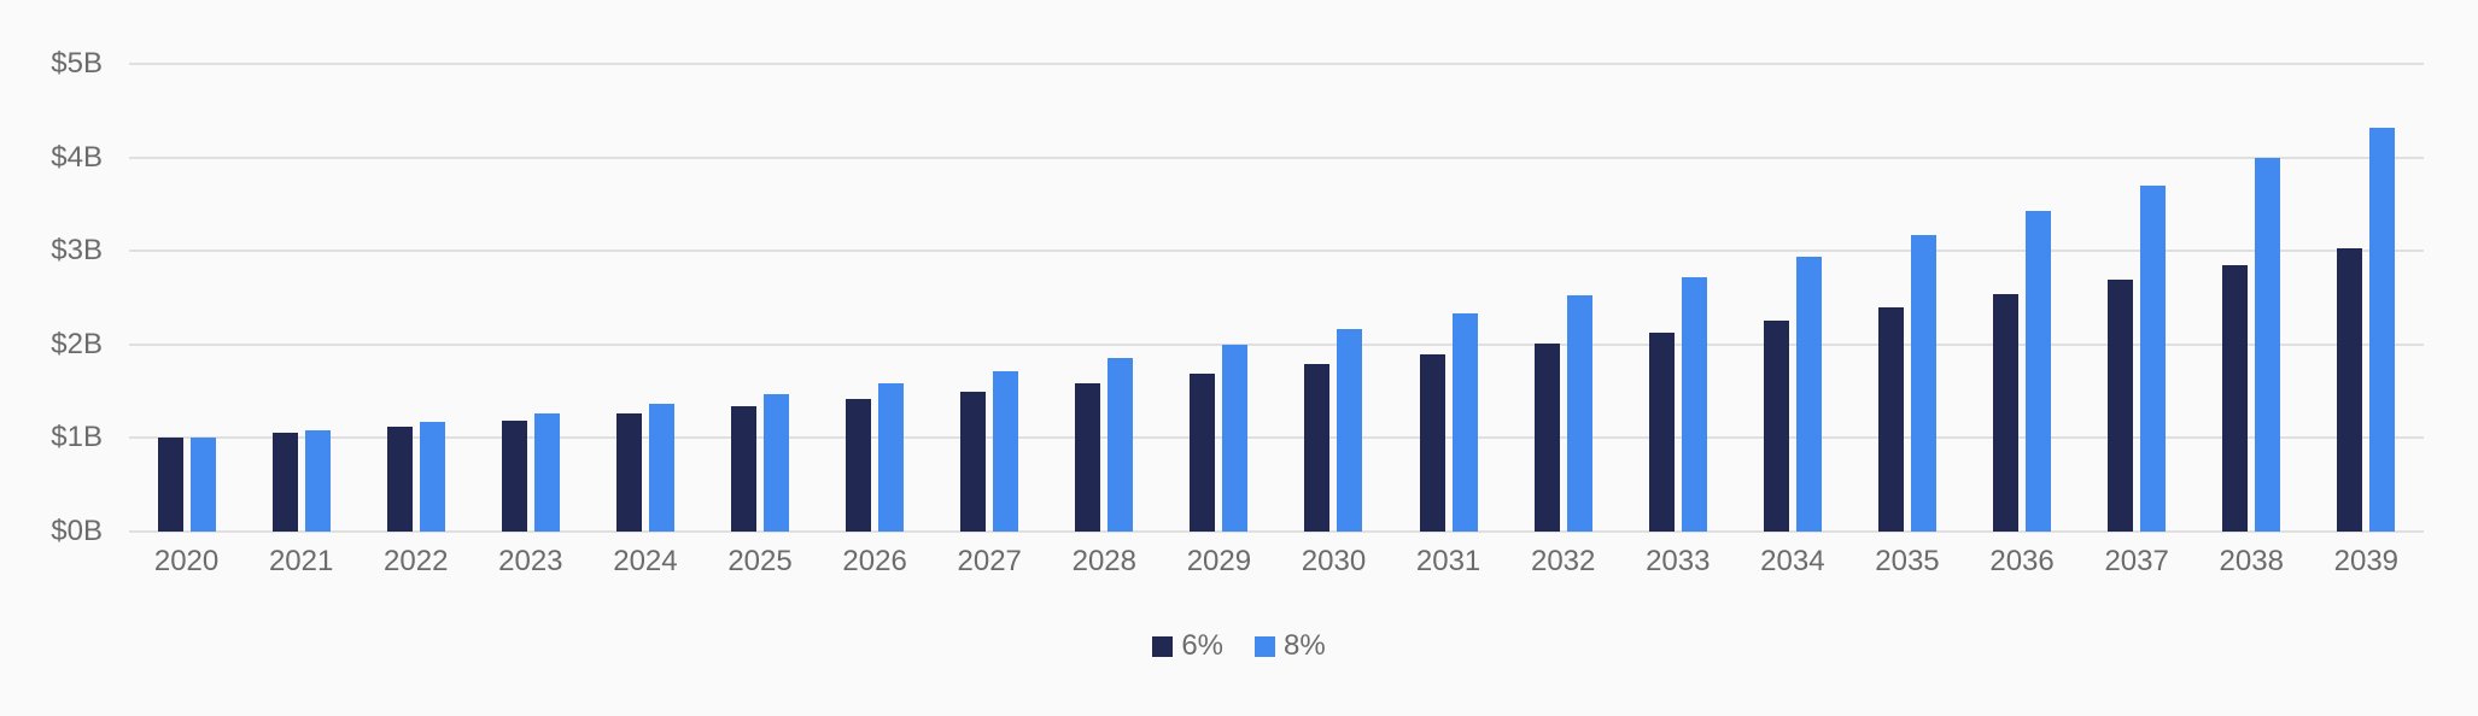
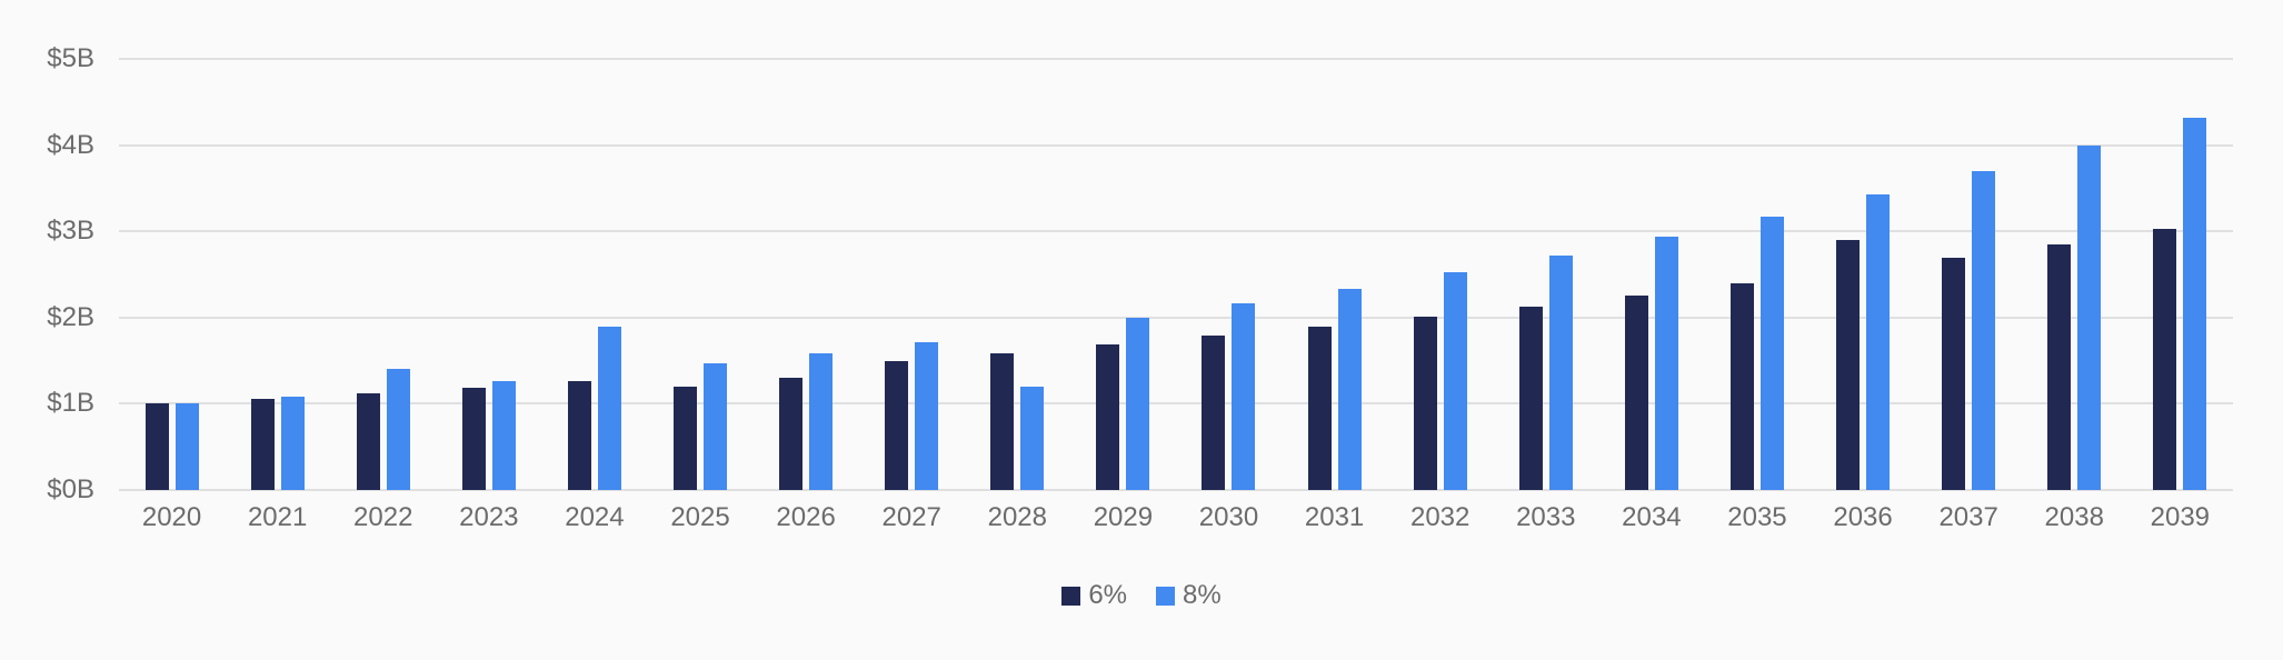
8%/2022: $1.2B -> $1.4B
8%/2024: $1.4B -> $1.9B
6%/2025: $1.3B -> $1.2B
6%/2026: $1.4B -> $1.3B
8%/2028: $1.9B -> $1.2B
6%/2036: $2.5B -> $2.9B
